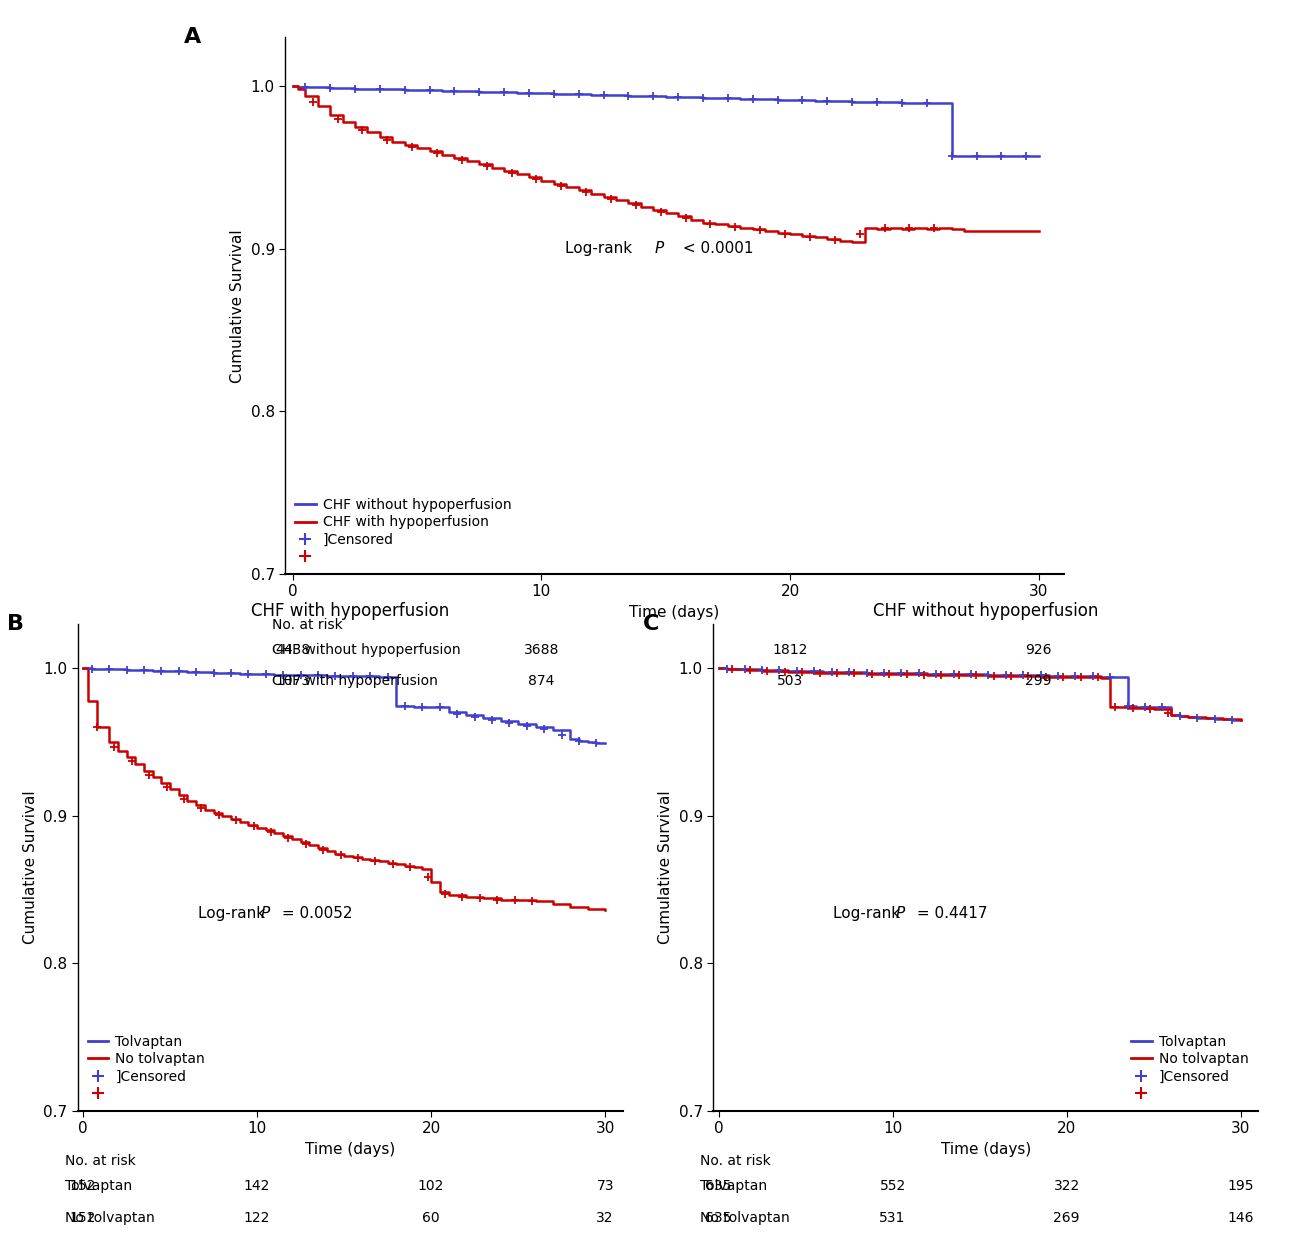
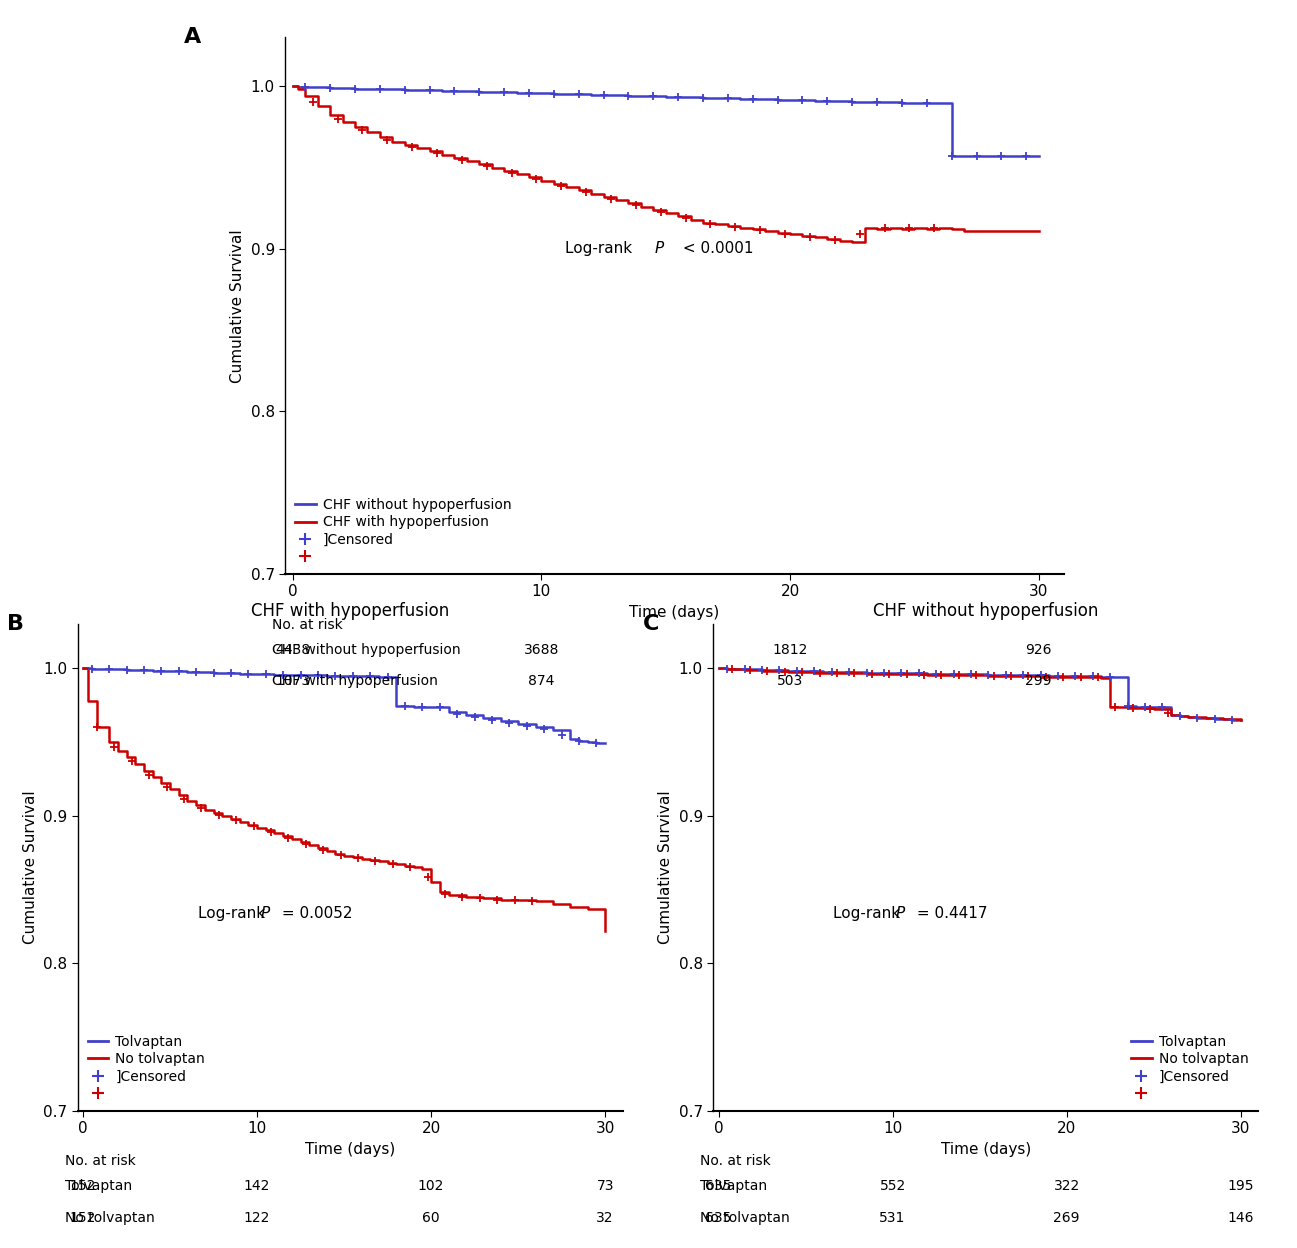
CHF with hypoperfusion/No tolvaptan/30: 0.836 -> 0.822
